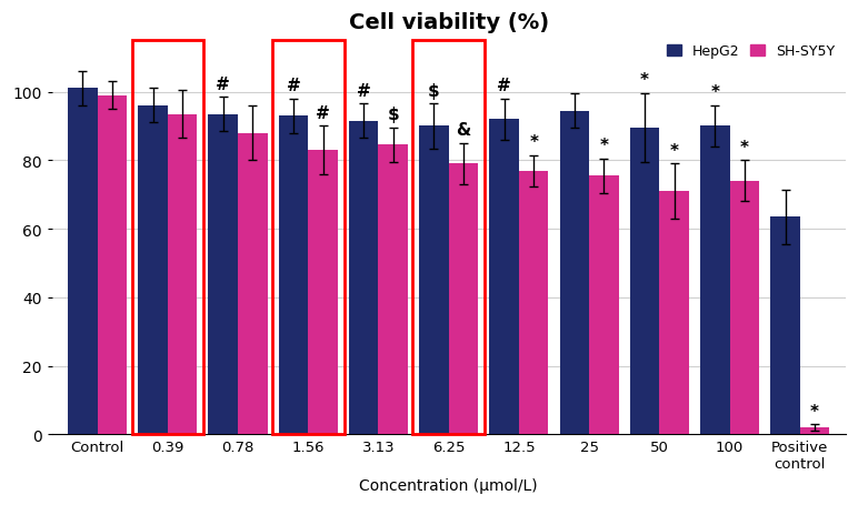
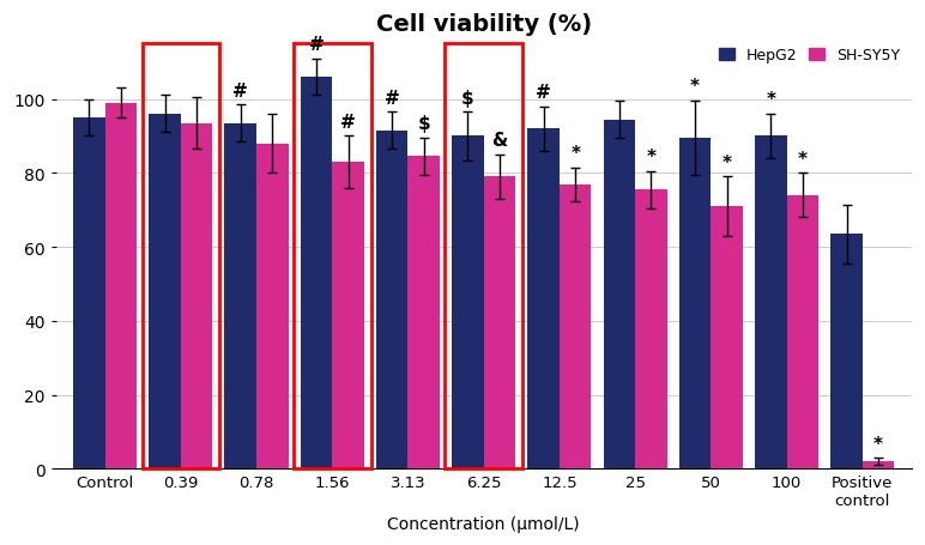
HepG2/Control: 101.0 -> 95.0
HepG2/1.56: 93.0 -> 106.0
